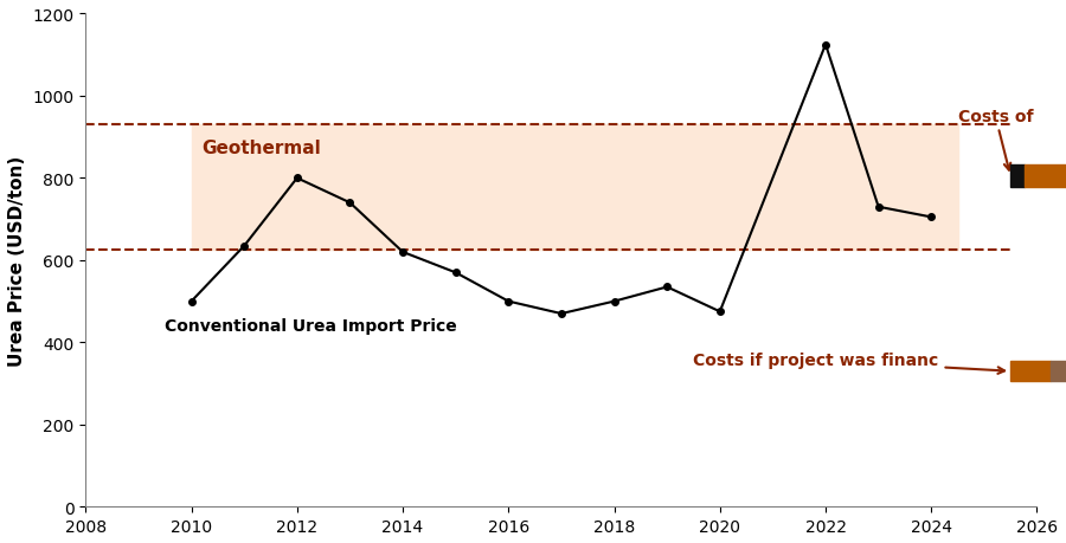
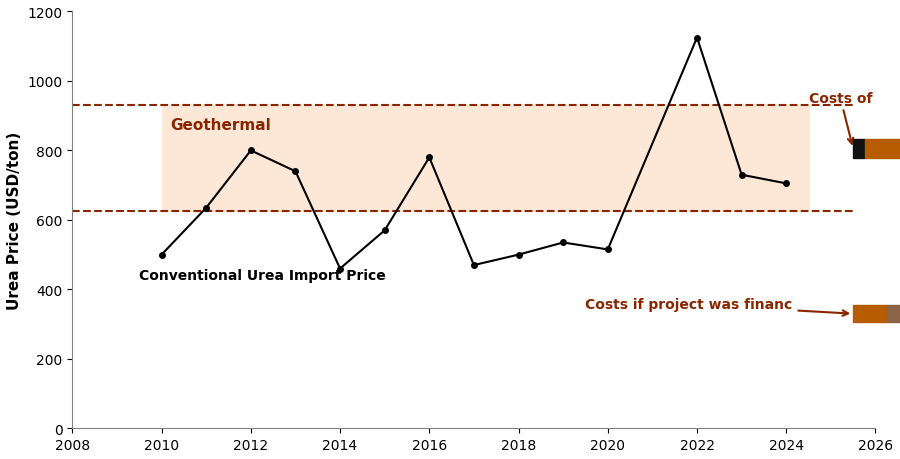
2014: 620 -> 460
2016: 500 -> 780
2020: 475 -> 515
